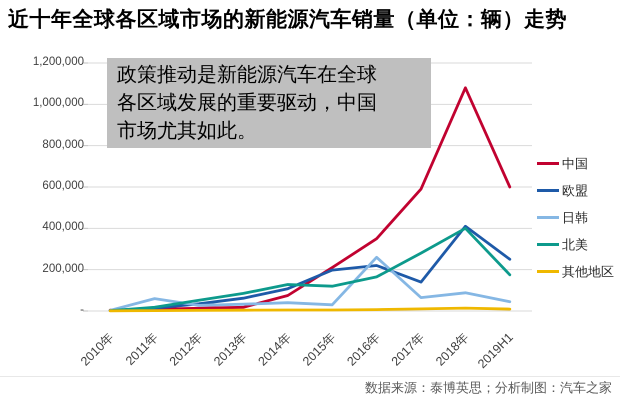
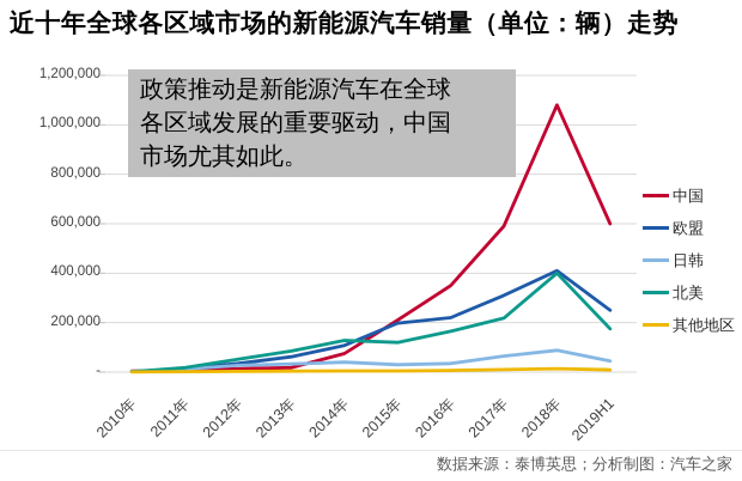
日韩/2011年: 60000 -> 10000
日韩/2016年: 260000 -> 40000
欧盟/2017年: 140000 -> 310000
北美/2017年: 280000 -> 220000
